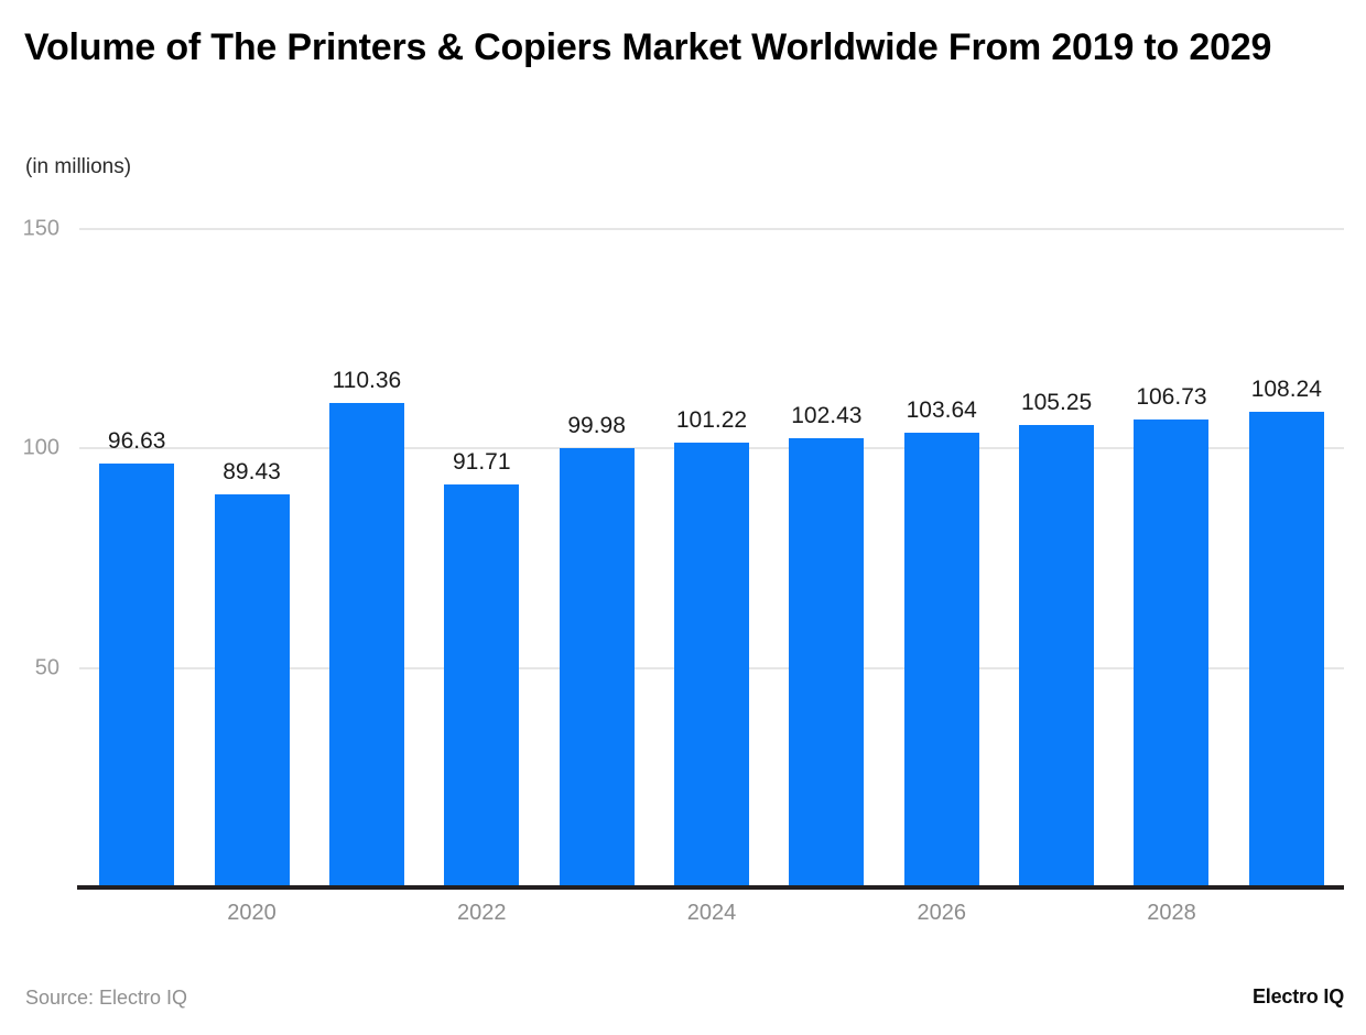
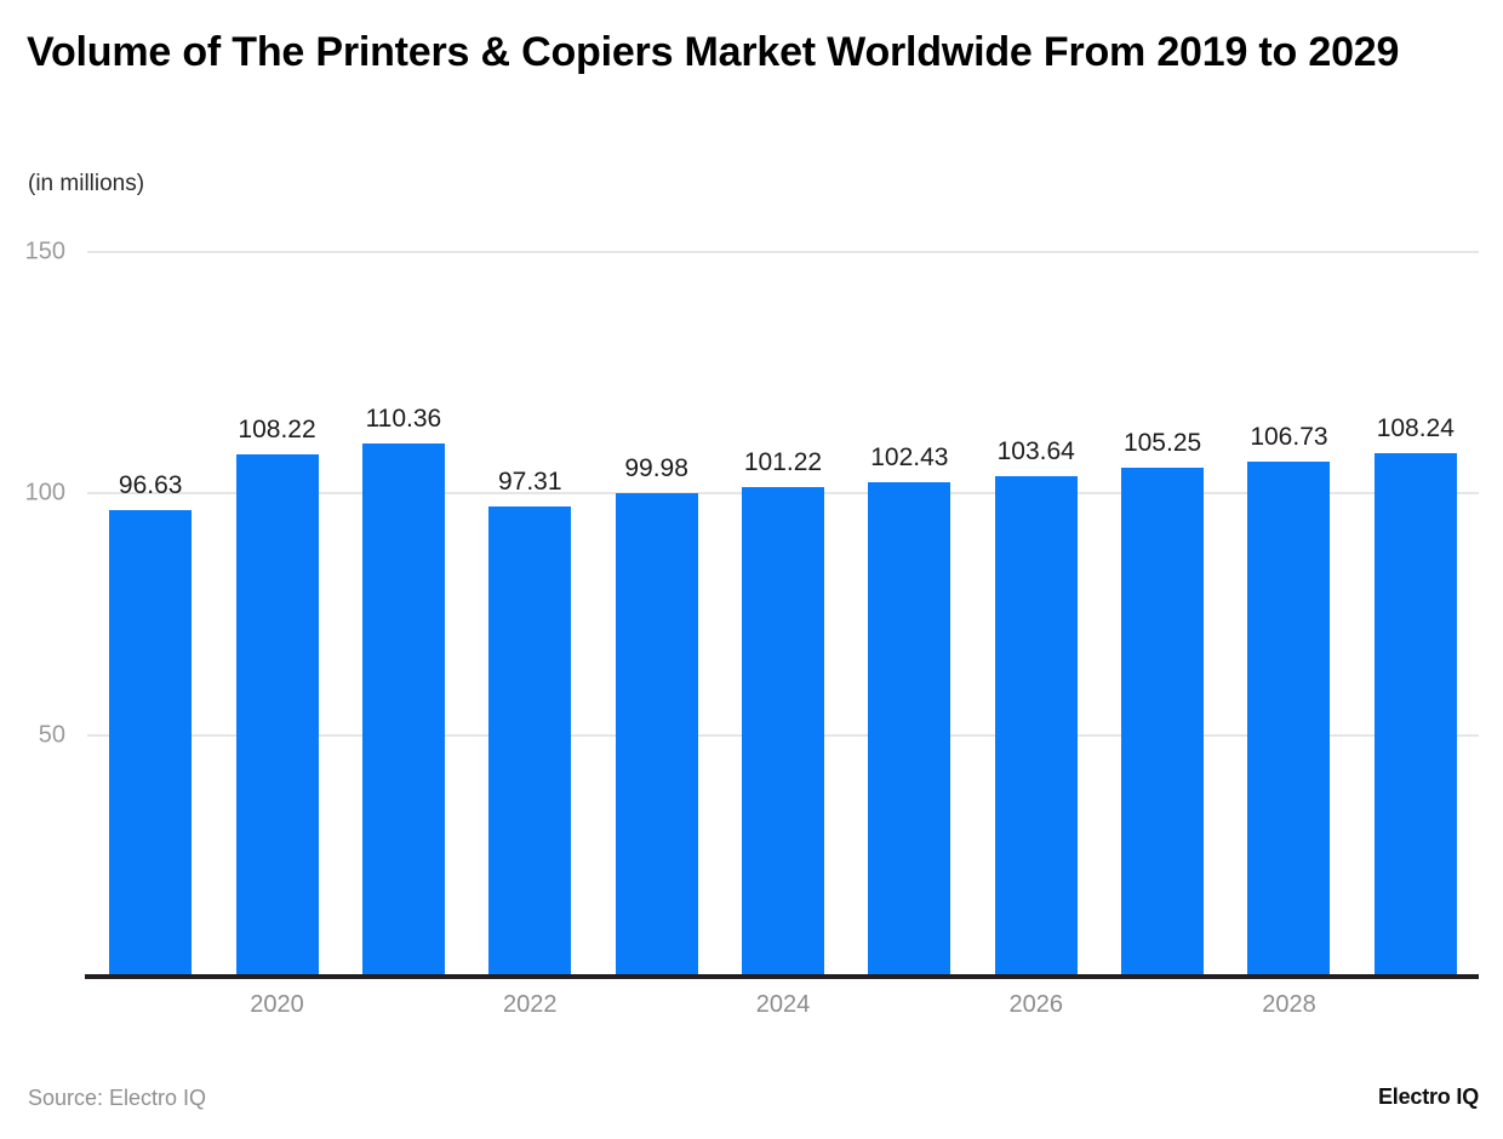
2020: 89.43 -> 108.22
2022: 91.71 -> 97.31
